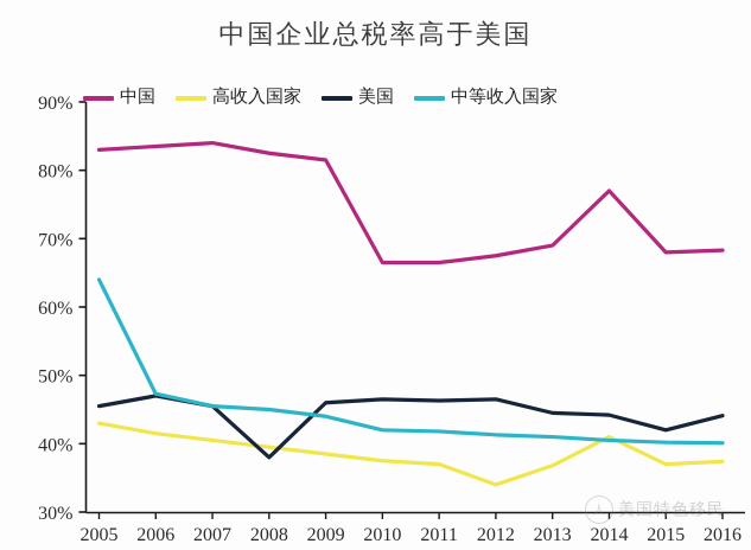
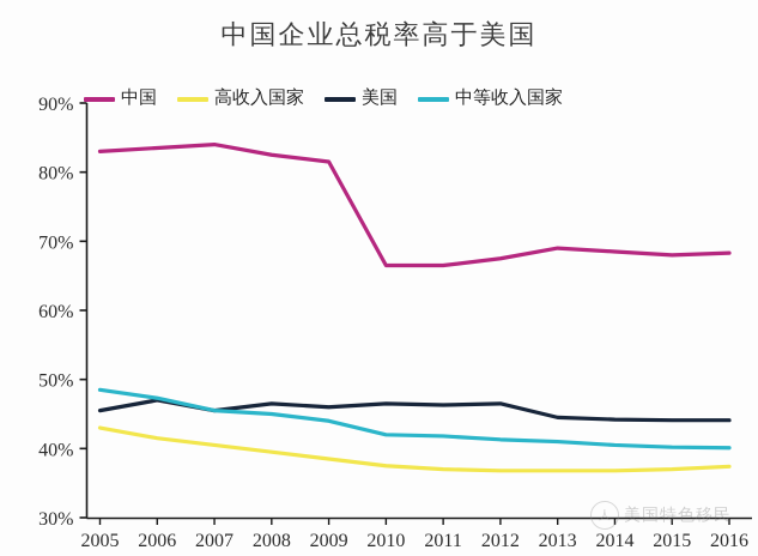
中等收入国家/2005: 64% -> 48%
美国/2008: 38% -> 46%
高收入国家/2012: 34% -> 37%
中国/2014: 77% -> 68%
高收入国家/2014: 41% -> 37%
美国/2015: 42% -> 44%
